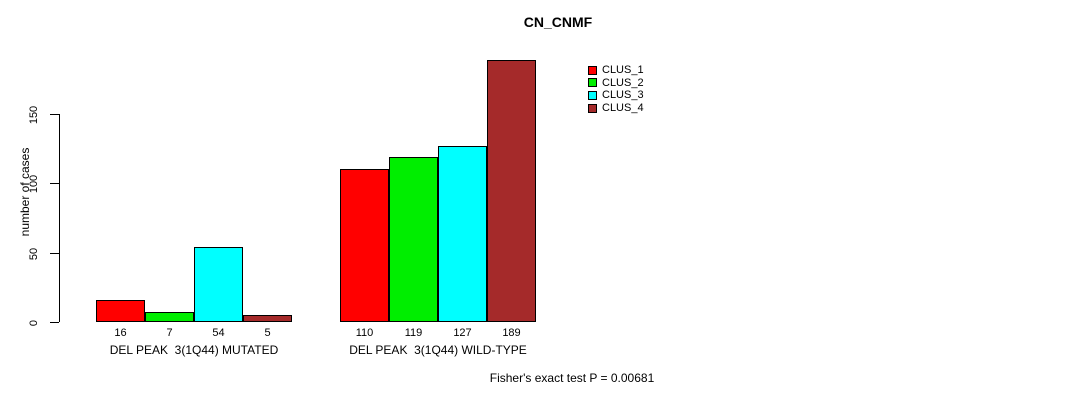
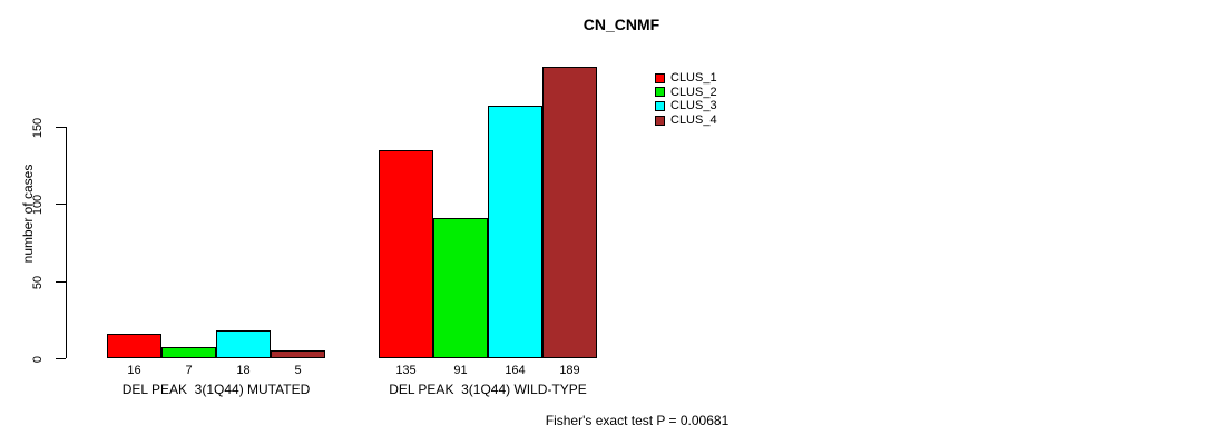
CLUS_3/DEL PEAK 3(1Q44) MUTATED: 54 -> 18
CLUS_1/DEL PEAK 3(1Q44) WILD-TYPE: 110 -> 135
CLUS_2/DEL PEAK 3(1Q44) WILD-TYPE: 119 -> 91
CLUS_3/DEL PEAK 3(1Q44) WILD-TYPE: 127 -> 164
